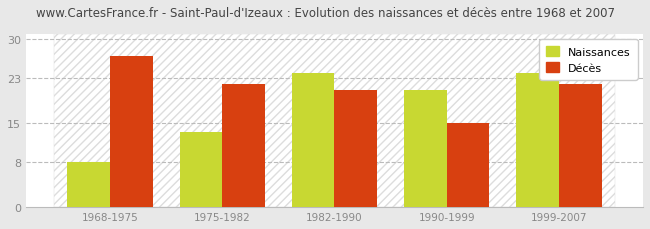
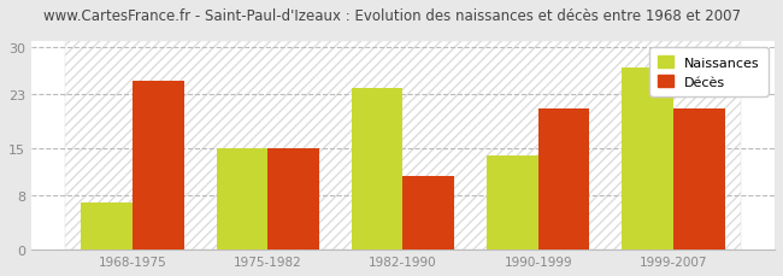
Naissances/1968-1975: 8.0 -> 7.0
Décès/1968-1975: 27 -> 25
Naissances/1975-1982: 13.5 -> 15.0
Décès/1975-1982: 22 -> 15
Décès/1982-1990: 21 -> 11
Naissances/1990-1999: 21.0 -> 14.0
Décès/1990-1999: 15 -> 21
Naissances/1999-2007: 24.0 -> 27.0
Décès/1999-2007: 22 -> 21
